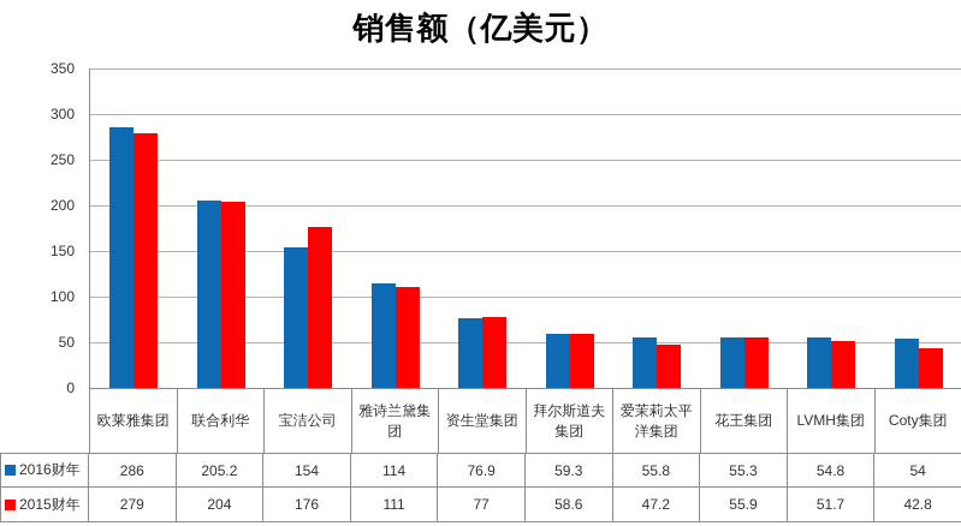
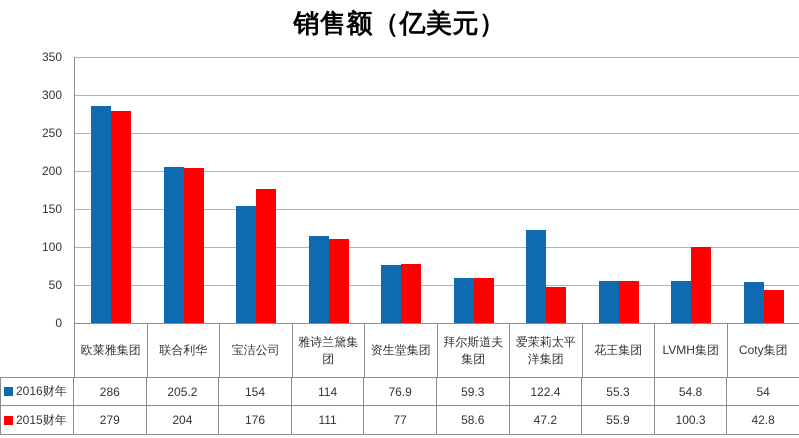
2016财年/爱茉莉太平洋集团: 55.8 -> 122.4
2015财年/LVMH集团: 51.7 -> 100.3
